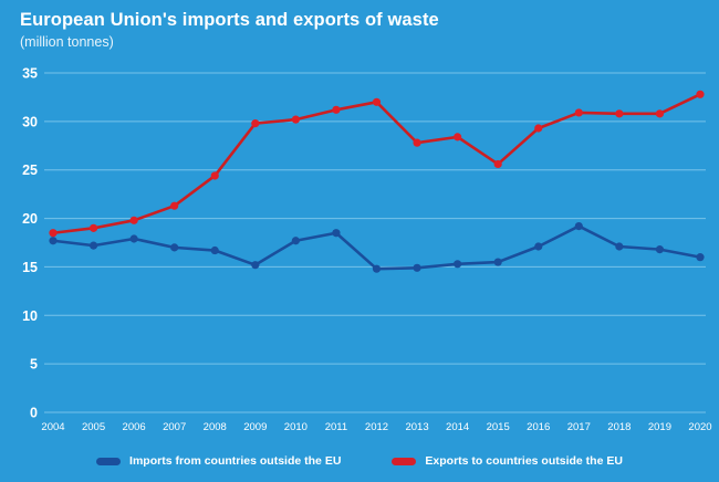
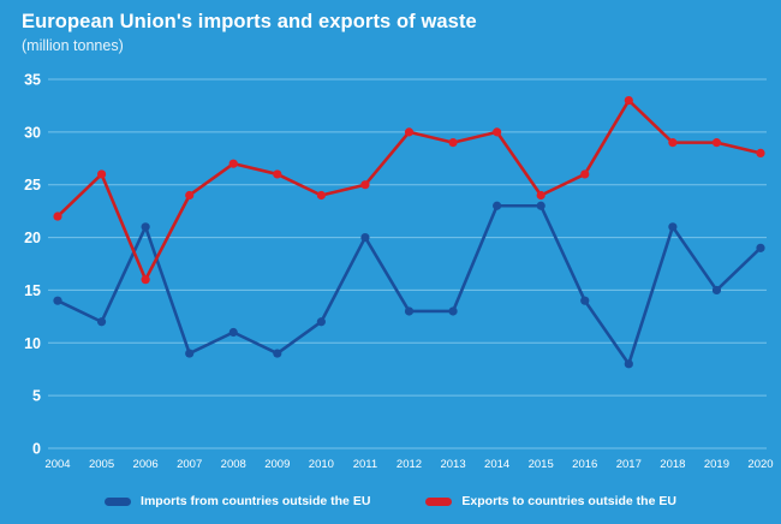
Imports from countries outside the EU/2004: 18 -> 14
Exports to countries outside the EU/2004: 18 -> 22
Imports from countries outside the EU/2005: 17 -> 12
Exports to countries outside the EU/2005: 19 -> 26
Imports from countries outside the EU/2006: 18 -> 21
Exports to countries outside the EU/2006: 20 -> 16
Imports from countries outside the EU/2007: 17 -> 9
Exports to countries outside the EU/2007: 21 -> 24
Imports from countries outside the EU/2008: 17 -> 11
Exports to countries outside the EU/2008: 24 -> 27
Imports from countries outside the EU/2009: 15 -> 9
Exports to countries outside the EU/2009: 30 -> 26
Imports from countries outside the EU/2010: 18 -> 12
Exports to countries outside the EU/2010: 30 -> 24
Imports from countries outside the EU/2011: 18 -> 20
Exports to countries outside the EU/2011: 31 -> 25
Imports from countries outside the EU/2012: 15 -> 13
Exports to countries outside the EU/2012: 32 -> 30
Imports from countries outside the EU/2013: 15 -> 13
Exports to countries outside the EU/2013: 28 -> 29
Imports from countries outside the EU/2014: 15 -> 23
Exports to countries outside the EU/2014: 28 -> 30
Imports from countries outside the EU/2015: 16 -> 23
Exports to countries outside the EU/2015: 26 -> 24
Imports from countries outside the EU/2016: 17 -> 14
Exports to countries outside the EU/2016: 29 -> 26
Imports from countries outside the EU/2017: 19 -> 8
Exports to countries outside the EU/2017: 31 -> 33
Imports from countries outside the EU/2018: 17 -> 21
Exports to countries outside the EU/2018: 31 -> 29
Imports from countries outside the EU/2019: 17 -> 15
Exports to countries outside the EU/2019: 31 -> 29
Imports from countries outside the EU/2020: 16 -> 19
Exports to countries outside the EU/2020: 33 -> 28
